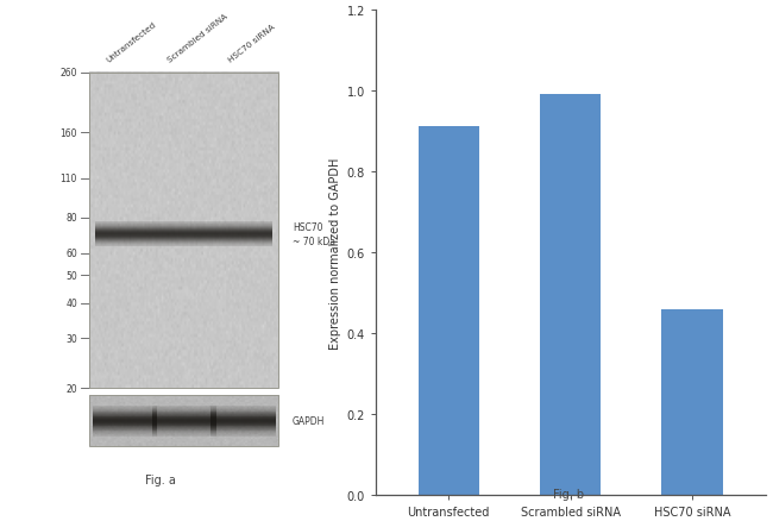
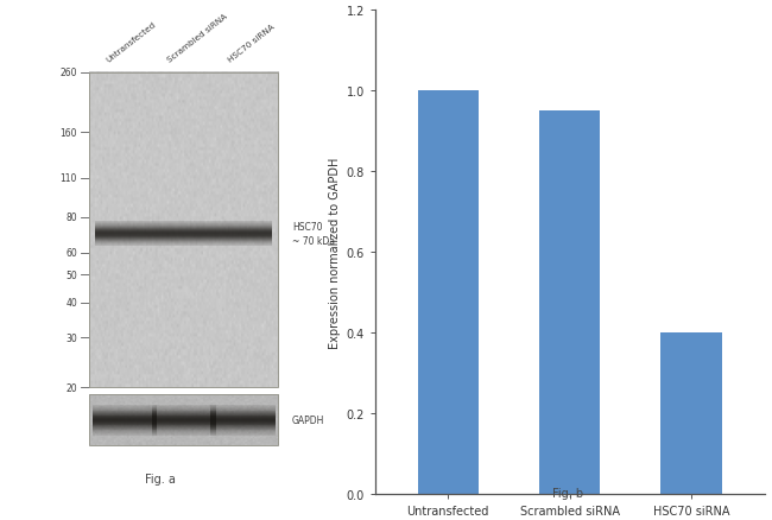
Untransfected: 0.91 -> 1.00
Scrambled siRNA: 0.99 -> 0.95
HSC70 siRNA: 0.46 -> 0.40
